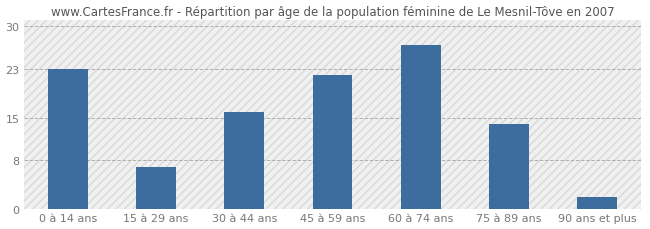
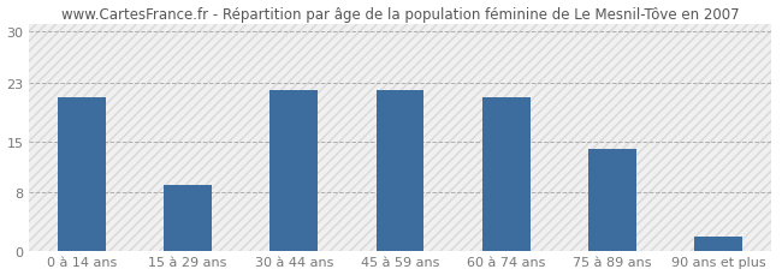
0 à 14 ans: 23 -> 21
15 à 29 ans: 7 -> 9
30 à 44 ans: 16 -> 22
60 à 74 ans: 27 -> 21
